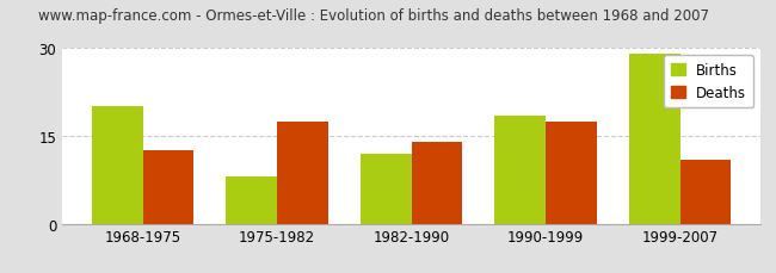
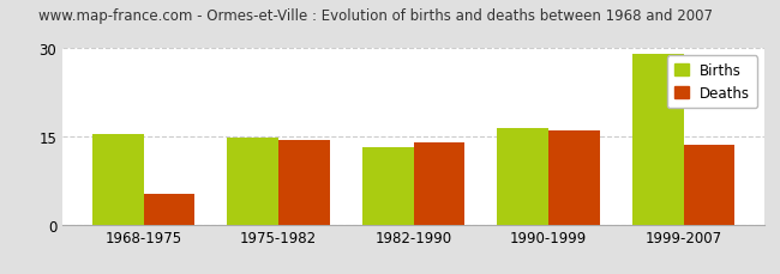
Births/1968-1975: 20.0 -> 15.5
Deaths/1968-1975: 12.5 -> 5.2
Births/1975-1982: 8.0 -> 14.8
Deaths/1975-1982: 17.5 -> 14.4
Births/1982-1990: 12.0 -> 13.2
Births/1990-1999: 18.5 -> 16.5
Deaths/1990-1999: 17.5 -> 16.1
Deaths/1999-2007: 11.0 -> 13.5
